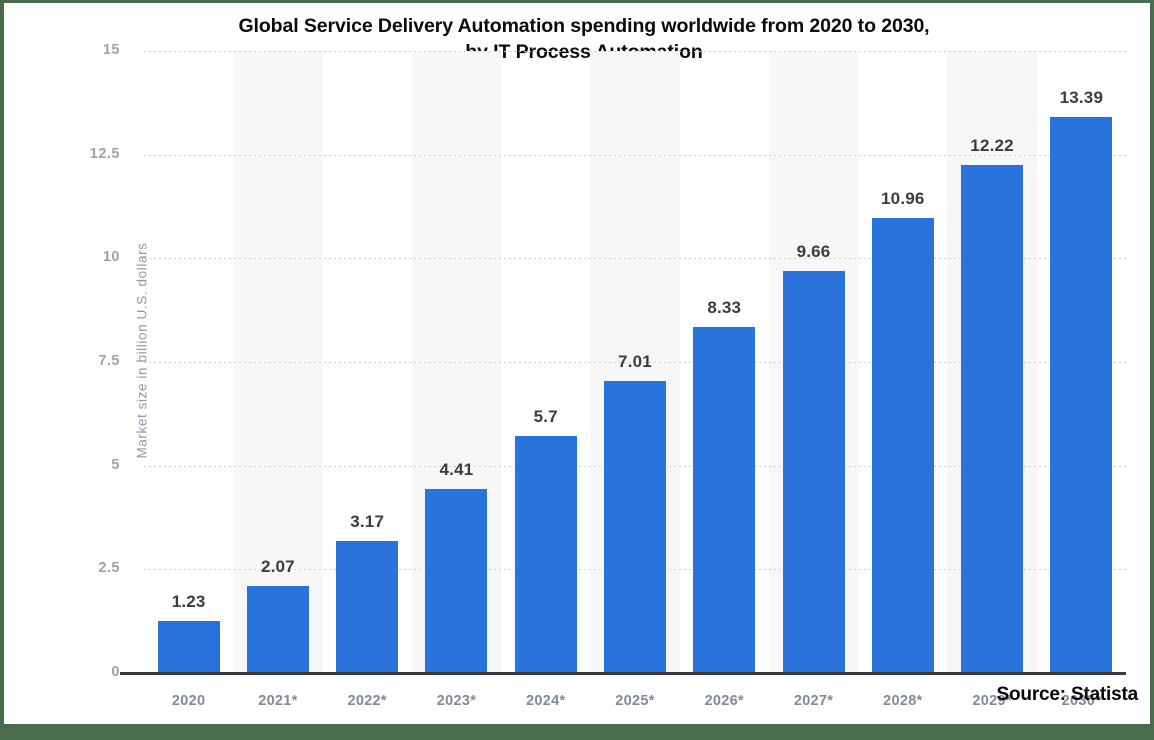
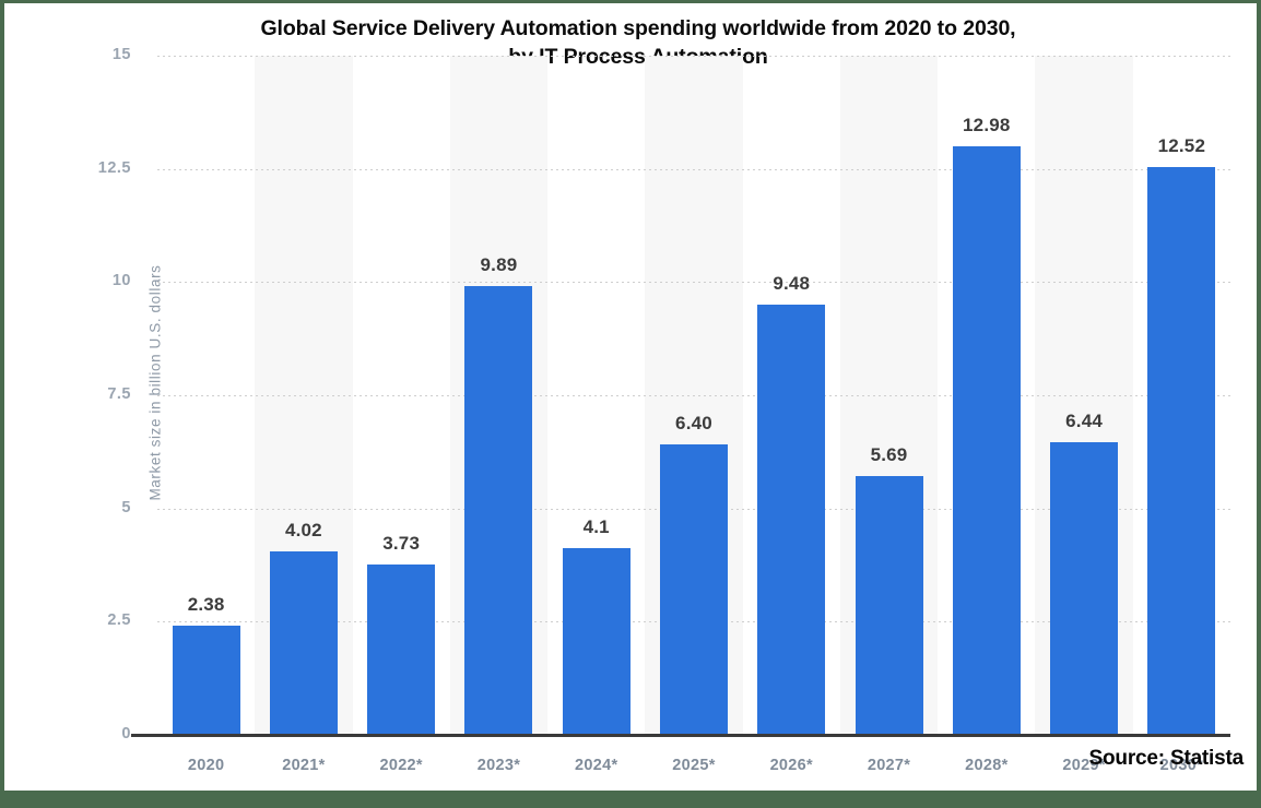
2020: 1.23 -> 2.38
2021*: 2.07 -> 4.02
2022*: 3.17 -> 3.73
2023*: 4.41 -> 9.89
2024*: 5.7 -> 4.1
2025*: 7.01 -> 6.40
2026*: 8.33 -> 9.48
2027*: 9.66 -> 5.69
2028*: 10.96 -> 12.98
2029*: 12.22 -> 6.44
2030*: 13.39 -> 12.52
